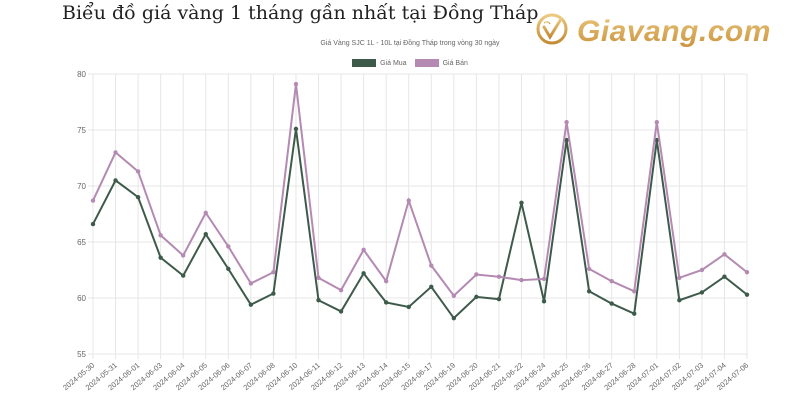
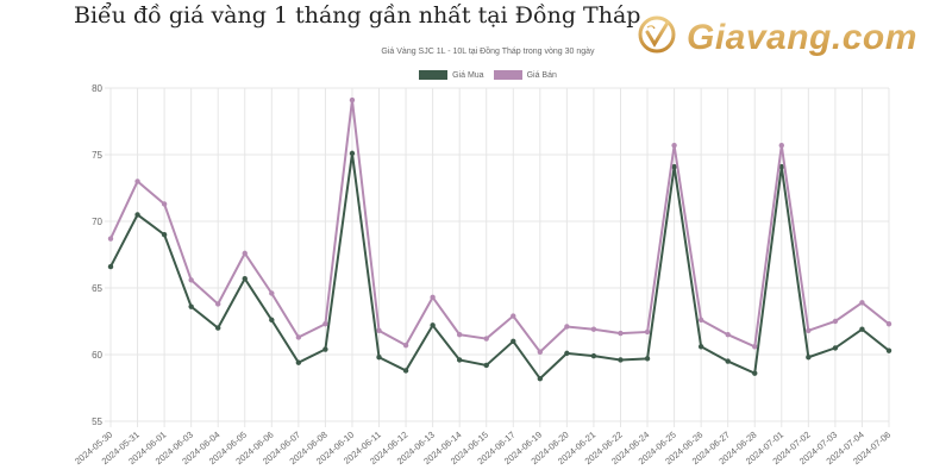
Giá Bán/2024-06-15: 68.7 -> 61.2
Giá Mua/2024-06-22: 68.5 -> 59.6
